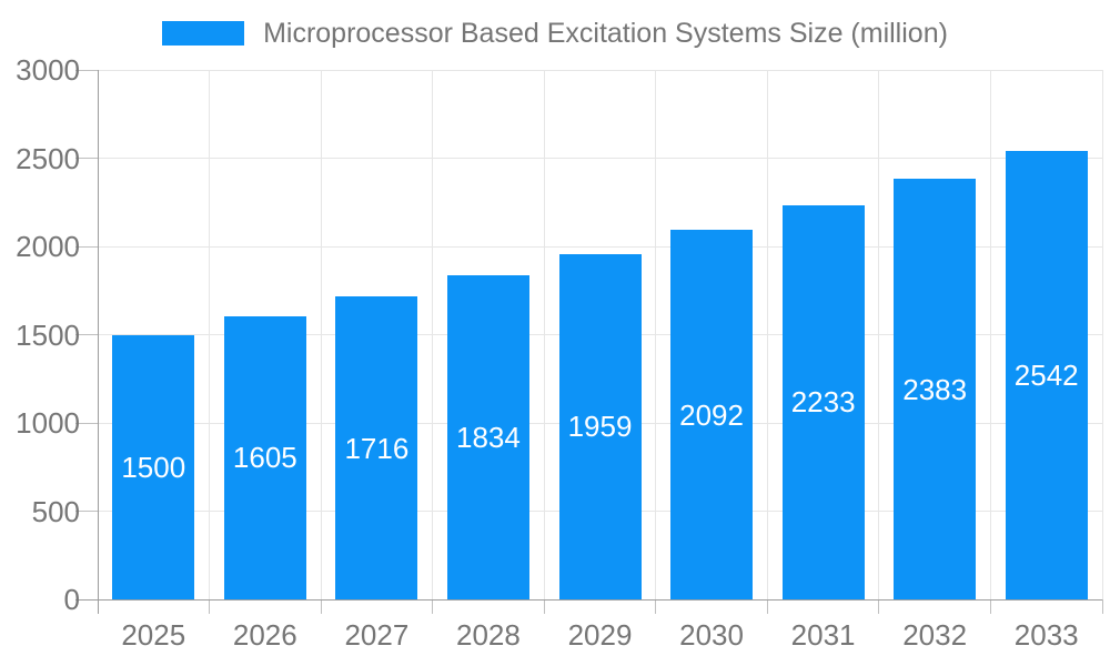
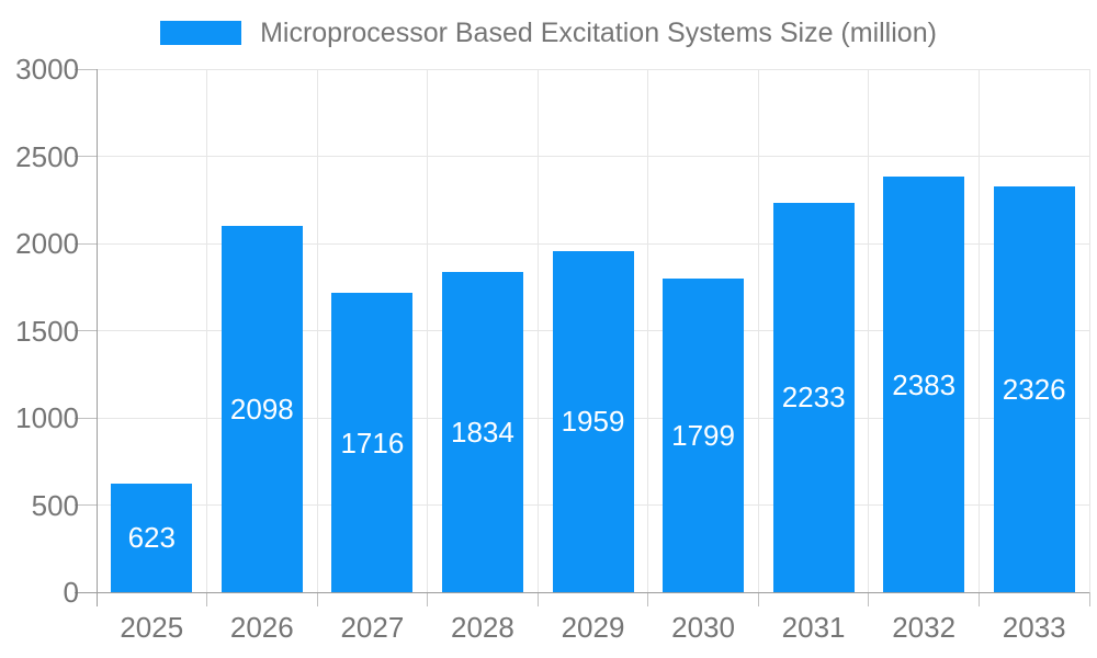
2025: 1500 -> 623
2026: 1605 -> 2098
2030: 2092 -> 1799
2033: 2542 -> 2326
